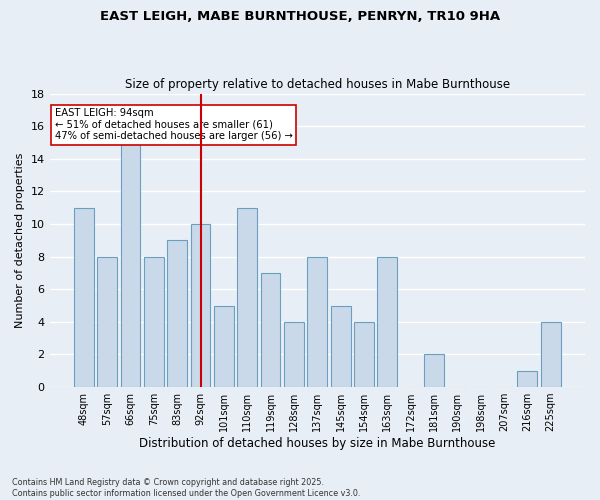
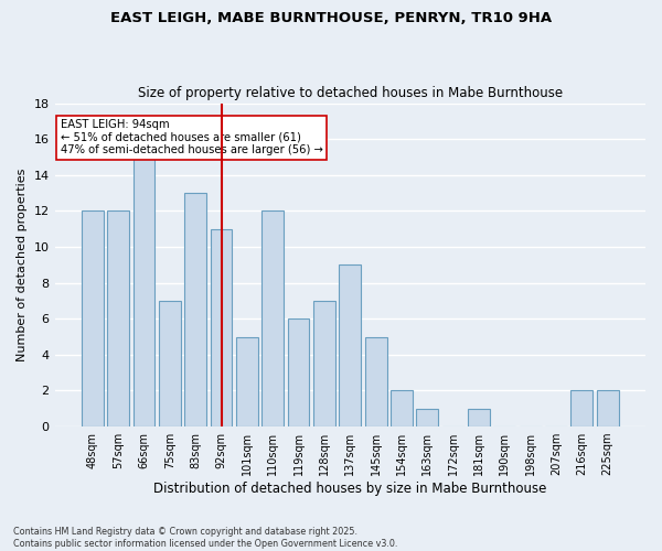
48sqm: 11 -> 12
57sqm: 8 -> 12
75sqm: 8 -> 7
83sqm: 9 -> 13
92sqm: 10 -> 11
110sqm: 11 -> 12
119sqm: 7 -> 6
128sqm: 4 -> 7
137sqm: 8 -> 9
154sqm: 4 -> 2
163sqm: 8 -> 1
181sqm: 2 -> 1
216sqm: 1 -> 2
225sqm: 4 -> 2
